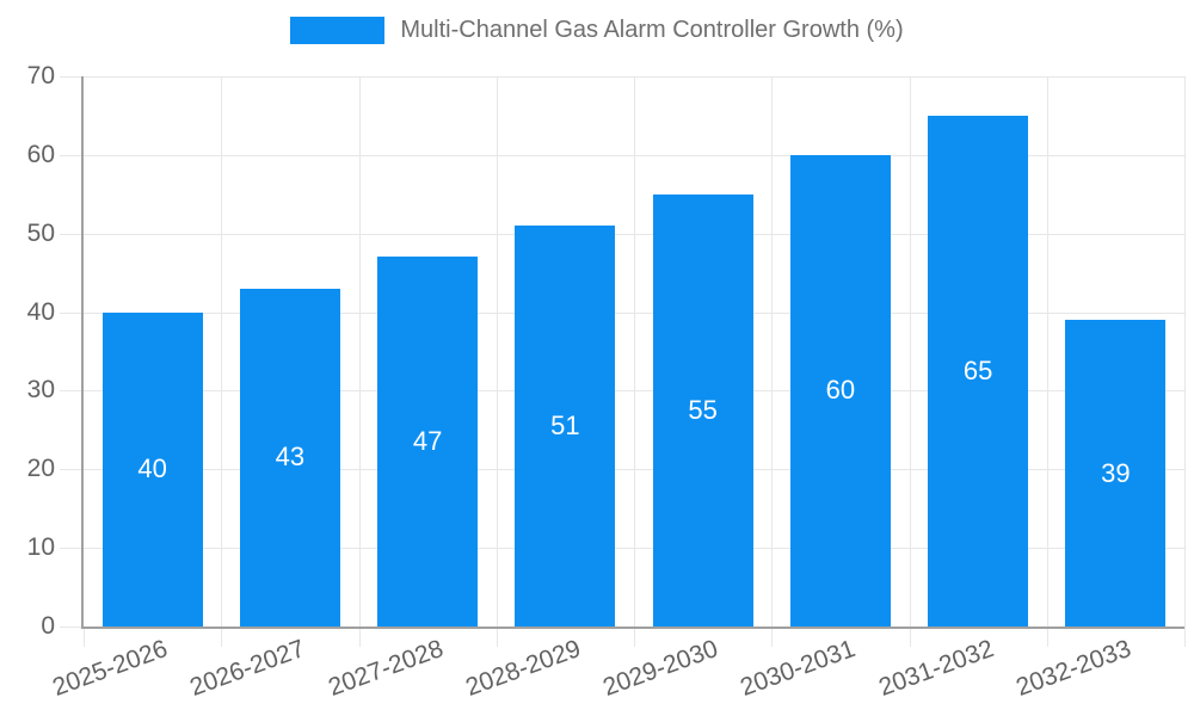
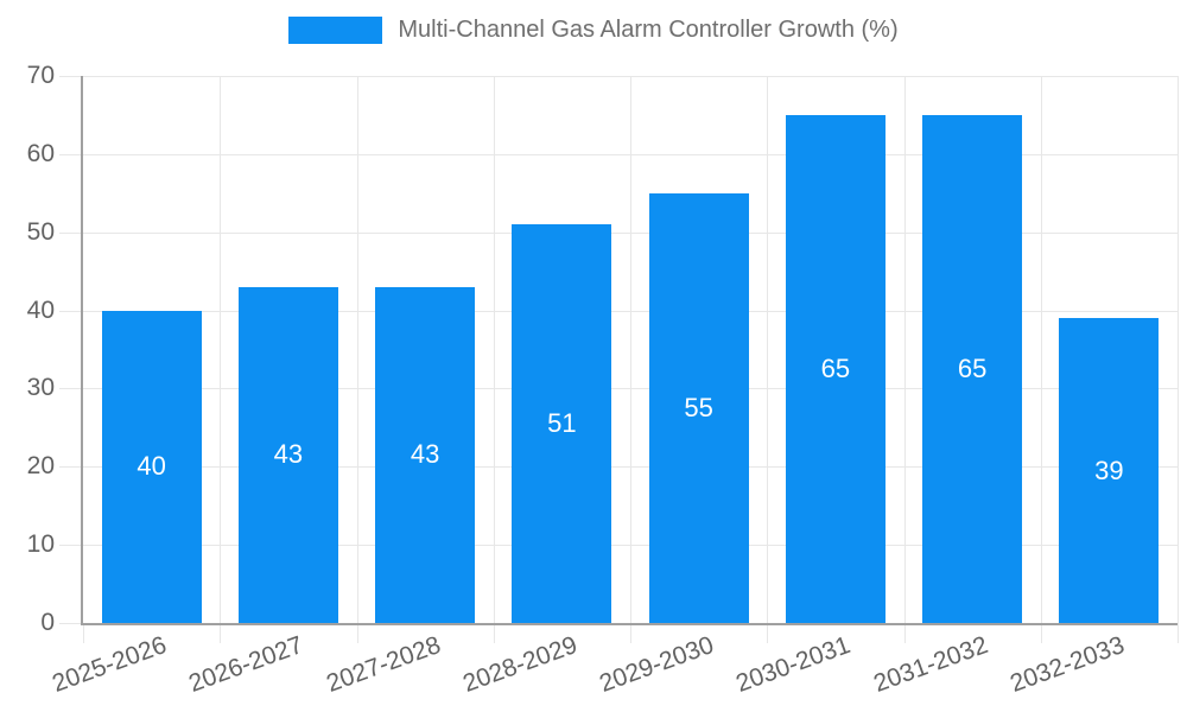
2027-2028: 47 -> 43
2030-2031: 60 -> 65
